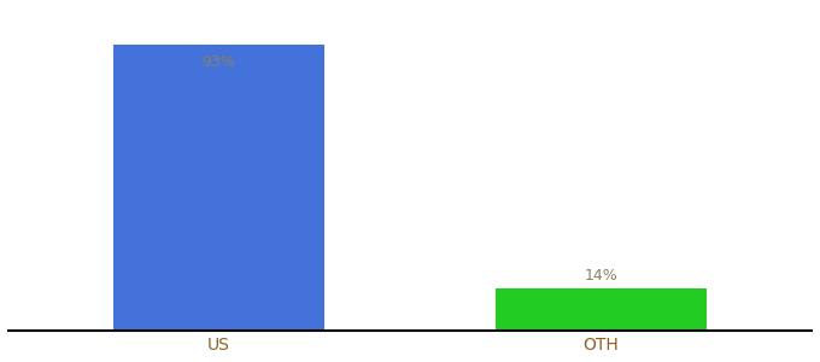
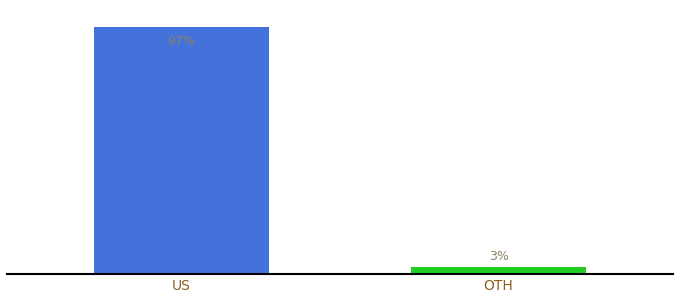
US: 93% -> 97%
OTH: 14% -> 3%
